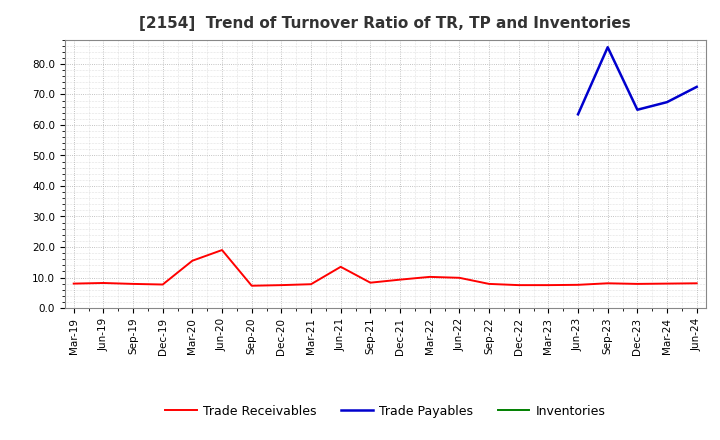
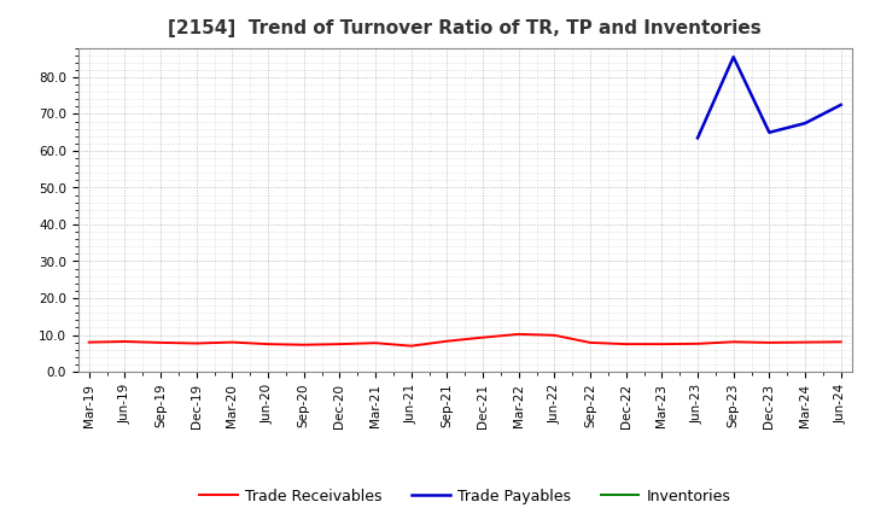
Trade Receivables/Mar-20: 15.5 -> 8.0
Trade Receivables/Jun-20: 19.0 -> 7.5
Trade Receivables/Jun-21: 13.5 -> 7.0
